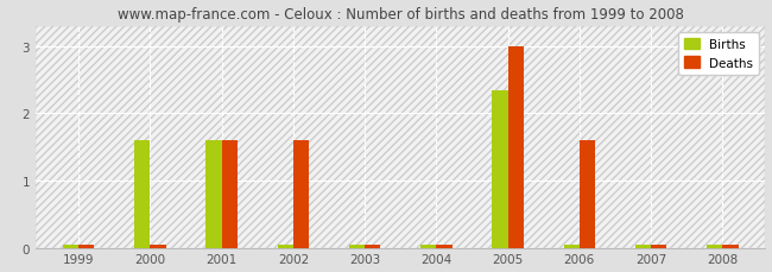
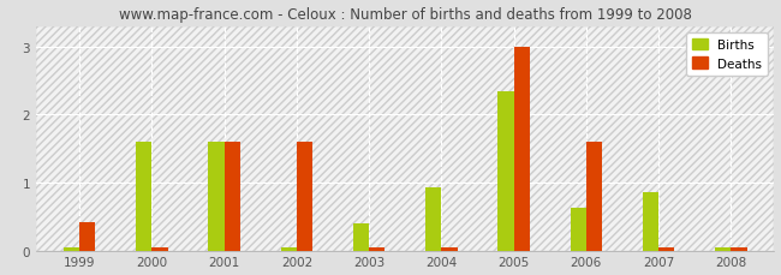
Deaths/1999: 0.04 -> 0.42
Births/2003: 0.04 -> 0.40
Births/2004: 0.04 -> 0.92
Births/2006: 0.04 -> 0.62
Births/2007: 0.04 -> 0.86
